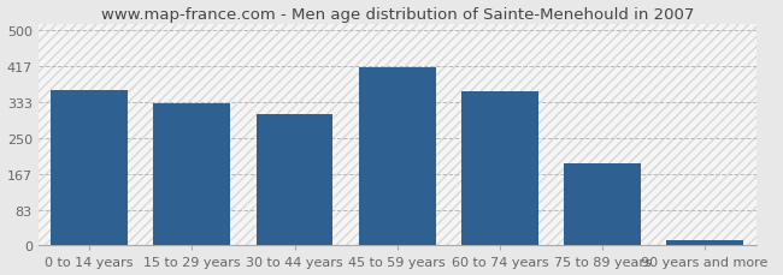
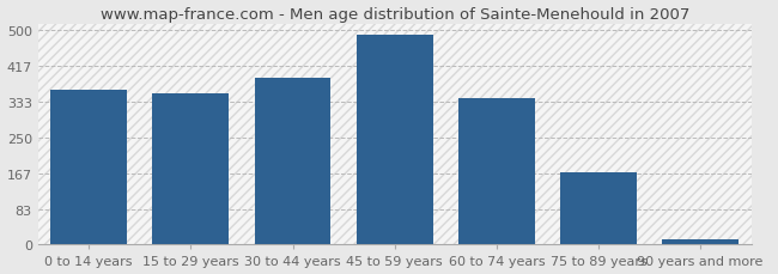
15 to 29 years: 330 -> 352
30 to 44 years: 305 -> 390
45 to 59 years: 415 -> 490
60 to 74 years: 360 -> 342
75 to 89 years: 190 -> 170
